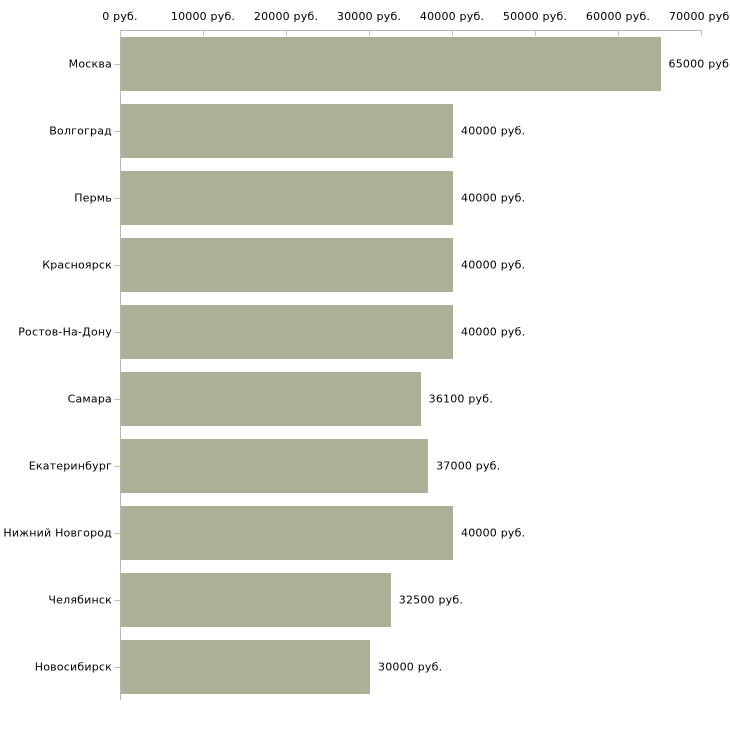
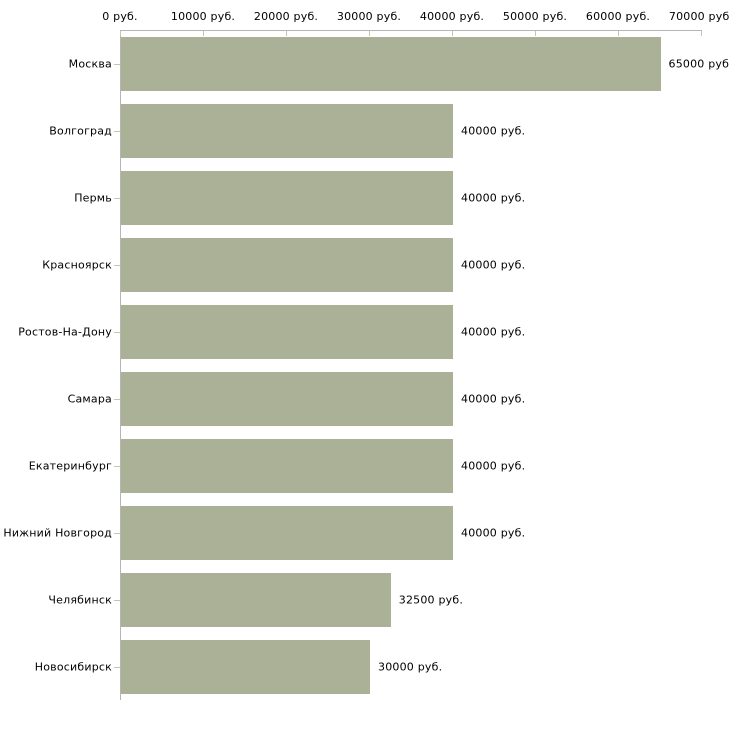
Самара: 36100 -> 40000
Екатеринбург: 37000 -> 40000
